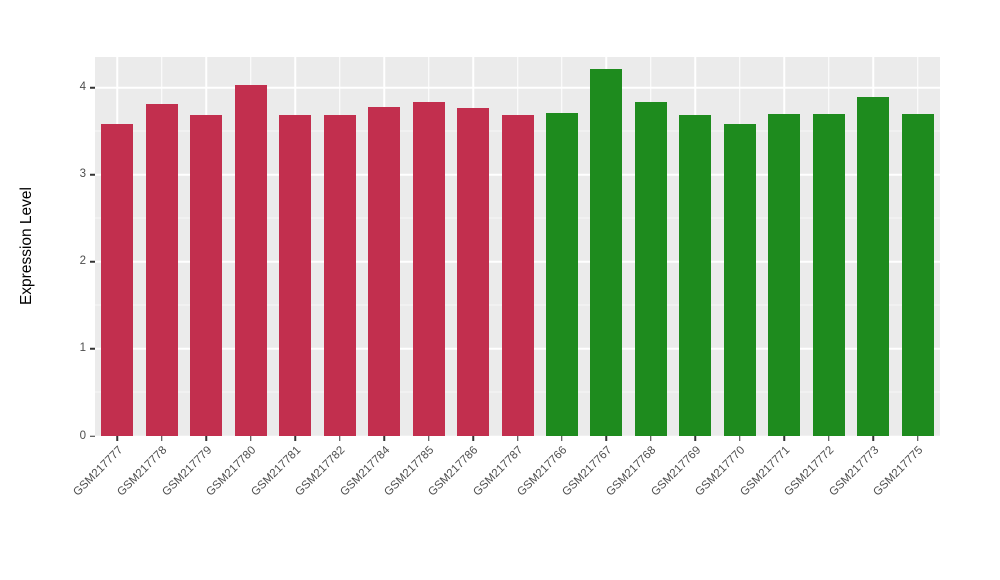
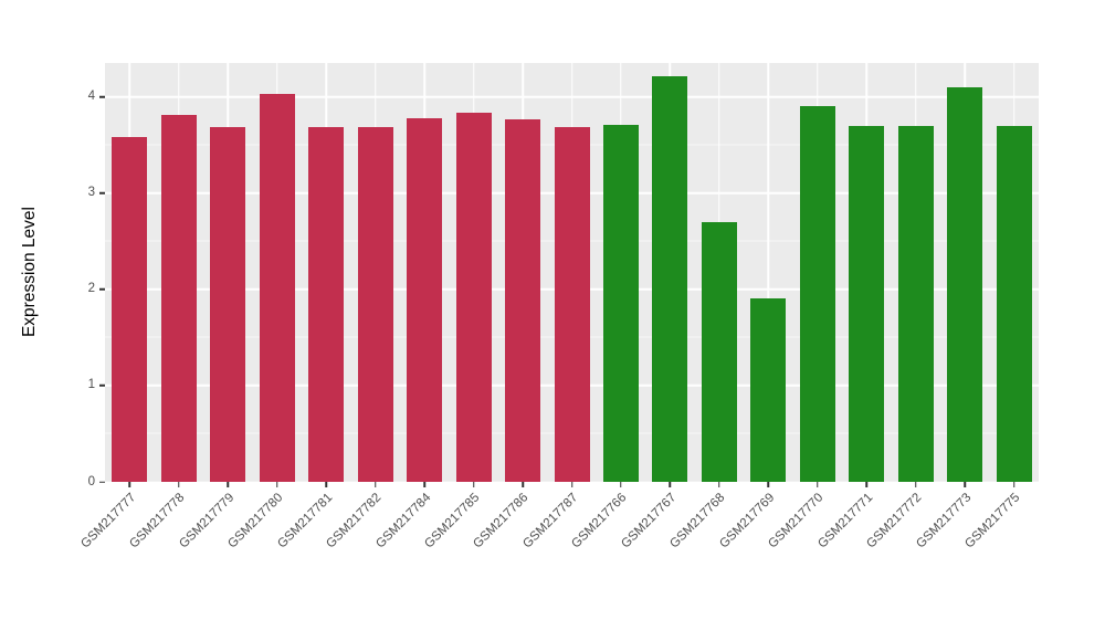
GSM217768: 3.8 -> 2.7
GSM217769: 3.7 -> 1.9
GSM217770: 3.6 -> 3.9
GSM217773: 3.9 -> 4.1
